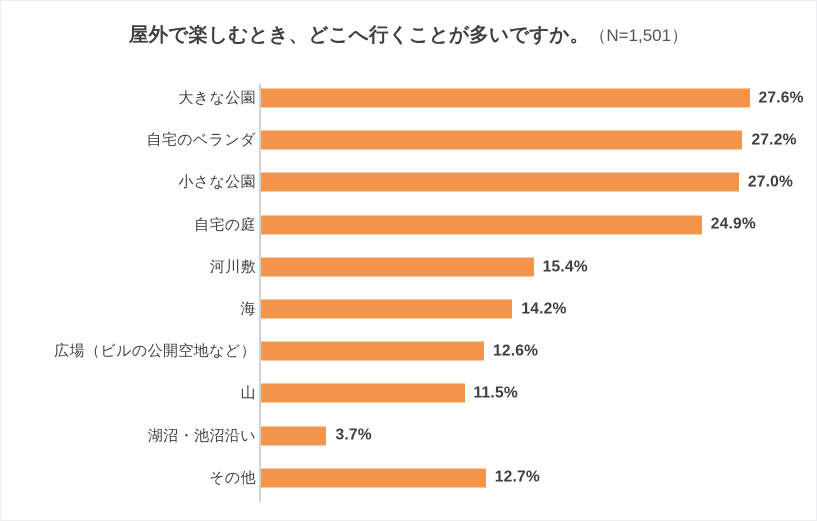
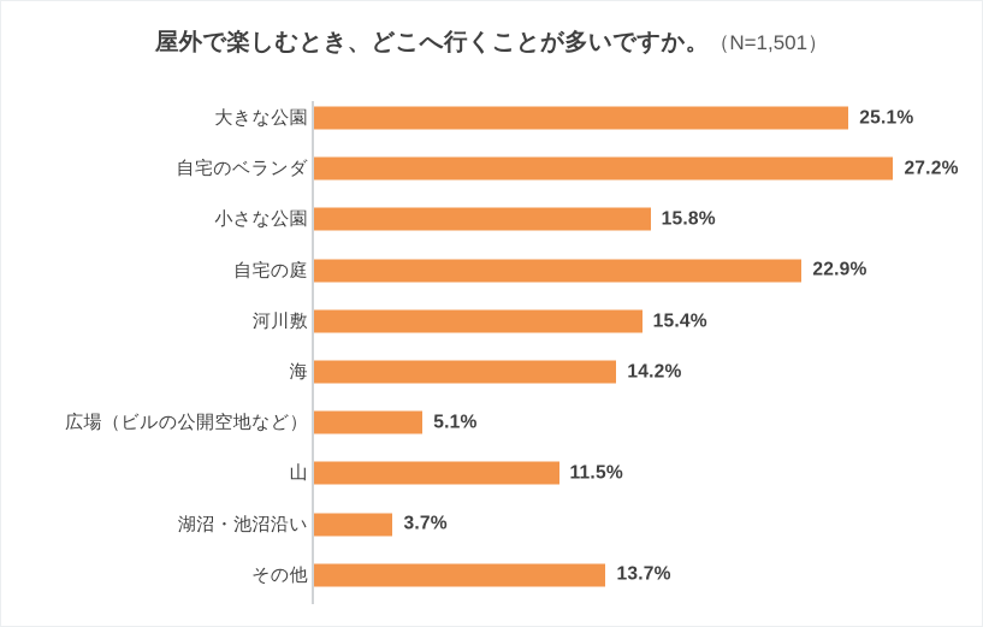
大きな公園: 27.6% -> 25.1%
小さな公園: 27.0% -> 15.8%
自宅の庭: 24.9% -> 22.9%
広場（ビルの公開空地など）: 12.6% -> 5.1%
その他: 12.7% -> 13.7%
